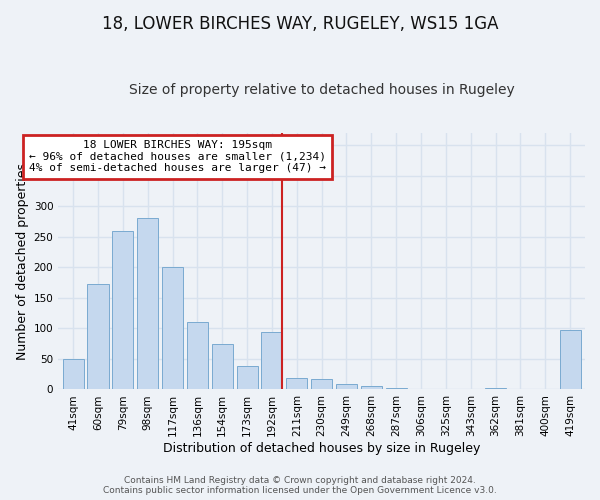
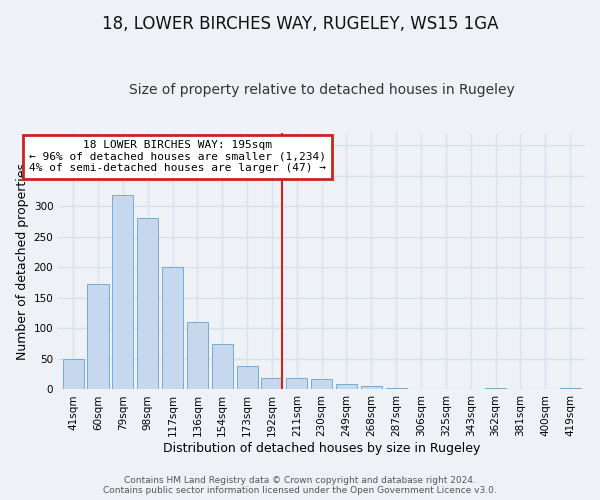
79sqm: 260 -> 318
192sqm: 94 -> 19
419sqm: 98 -> 2
